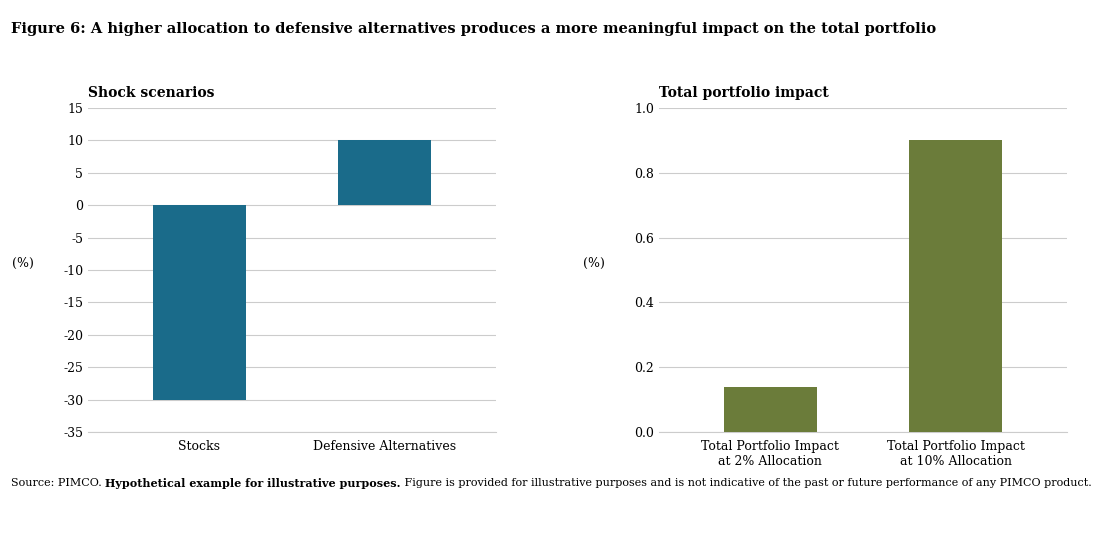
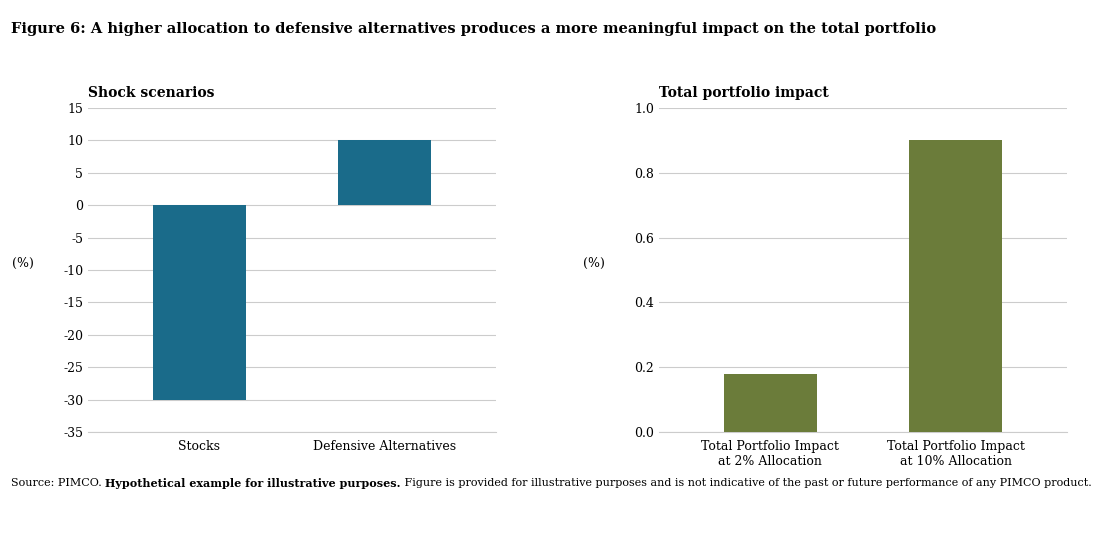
Total portfolio impact/Total Portfolio Impact at 2% Allocation: 0.14 -> 0.18
